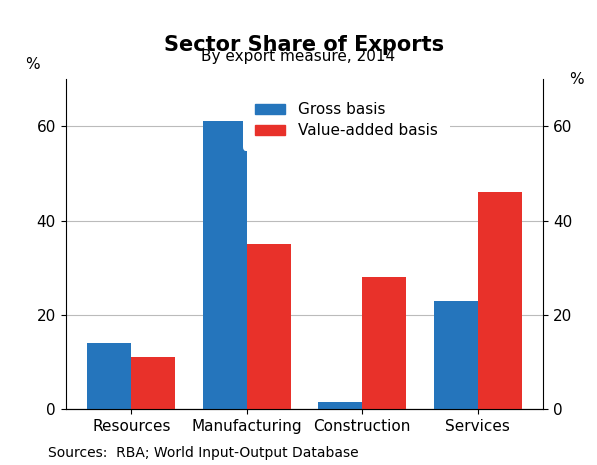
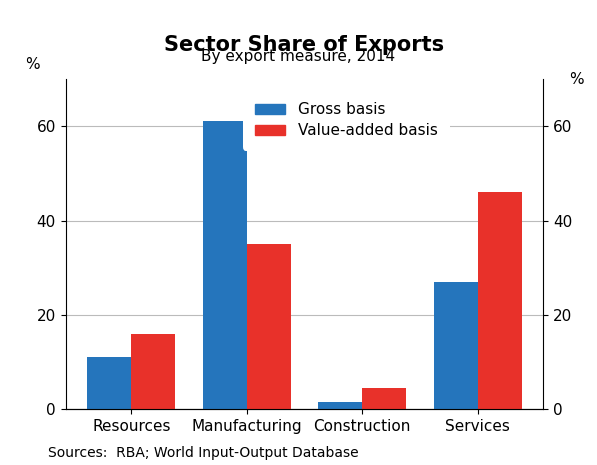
Gross basis/Resources: 14.0 -> 11.0
Value-added basis/Resources: 11.0 -> 16.0
Value-added basis/Construction: 28.0 -> 4.5
Gross basis/Services: 23.0 -> 27.0
